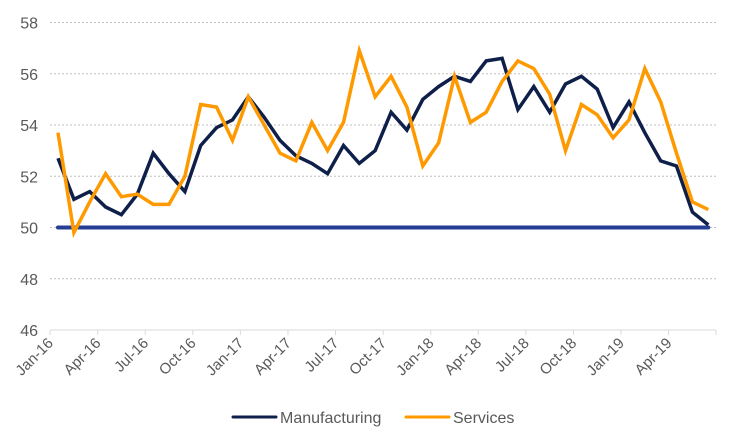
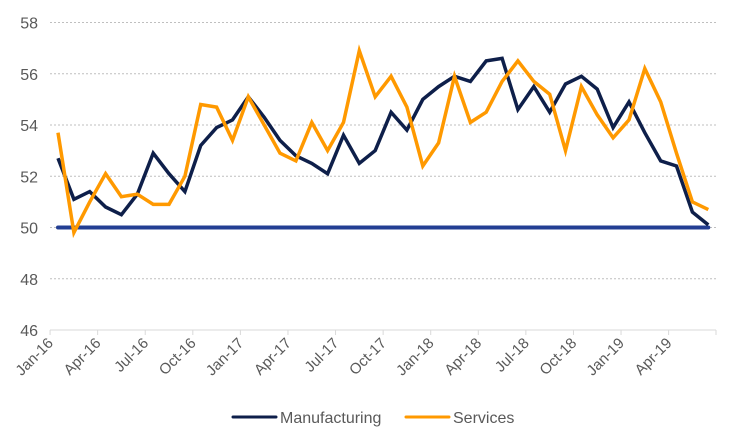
Manufacturing/Jul-17: 53.2 -> 53.6
Services/Jul-18: 56.2 -> 55.7
Services/Oct-18: 54.8 -> 55.5
